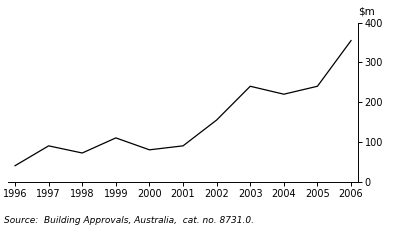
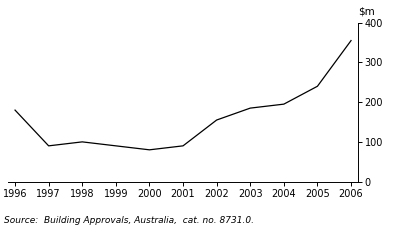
1996: 40 -> 180
1998: 72 -> 100
1999: 110 -> 90
2003: 240 -> 185
2004: 220 -> 195
